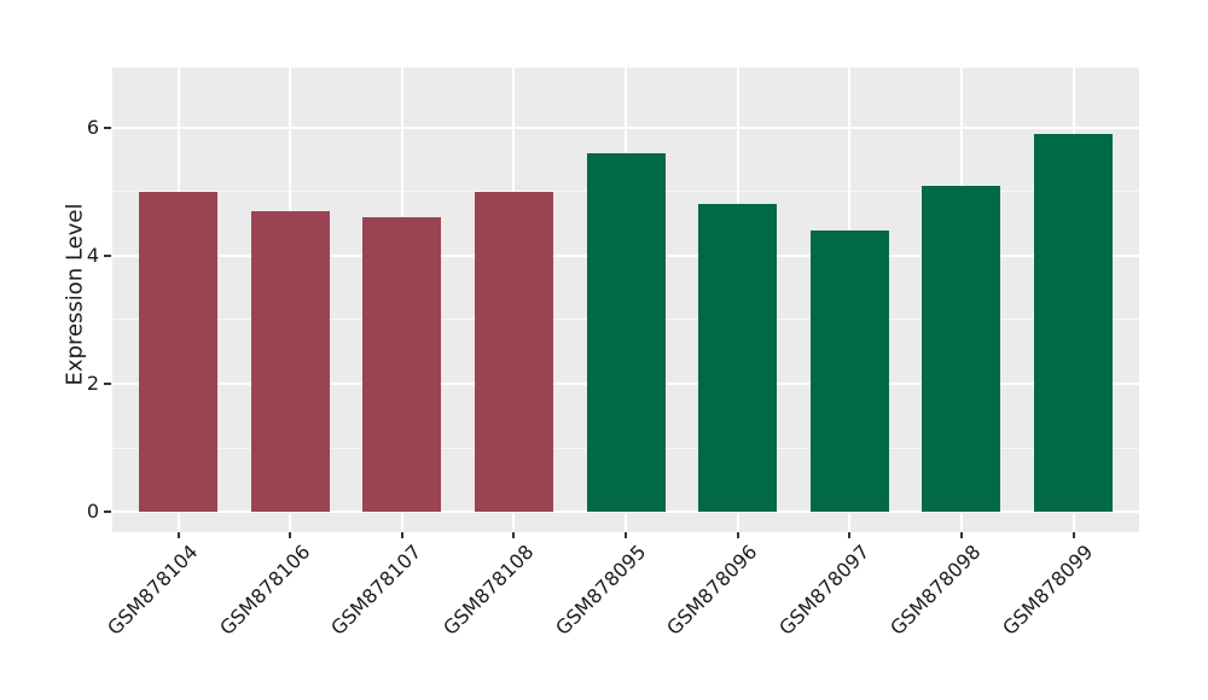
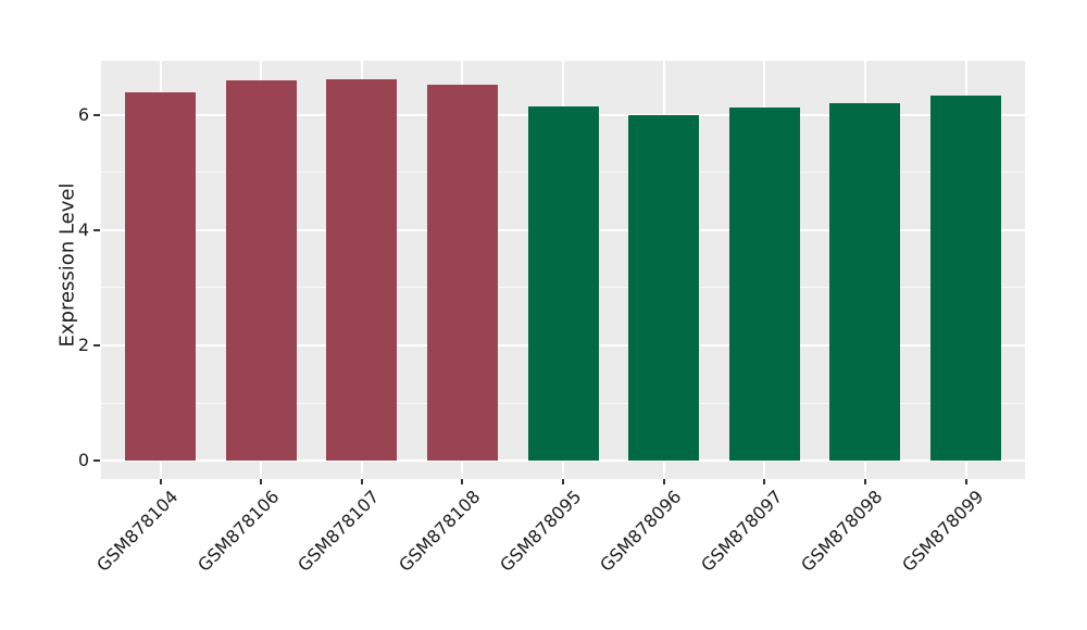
GSM878104: 5.0 -> 6.4
GSM878106: 4.7 -> 6.6
GSM878107: 4.6 -> 6.6
GSM878108: 5.0 -> 6.5
GSM878095: 5.6 -> 6.2
GSM878096: 4.8 -> 6.0
GSM878097: 4.4 -> 6.1
GSM878098: 5.1 -> 6.2
GSM878099: 5.9 -> 6.3
